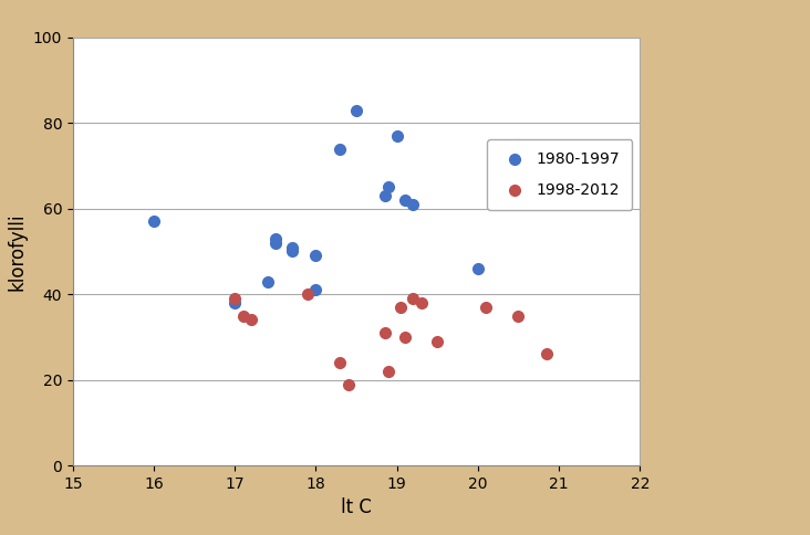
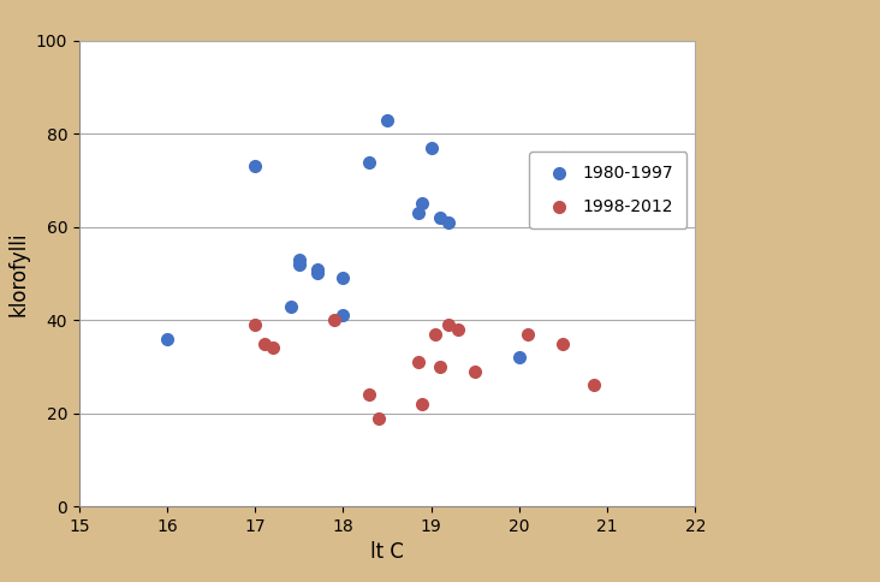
1980-1997/16: 57 -> 36
1980-1997/17: 38 -> 73
1980-1997/20: 46 -> 32
